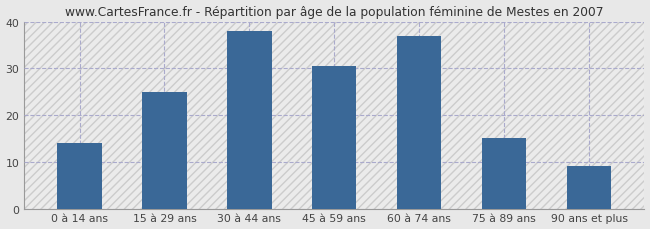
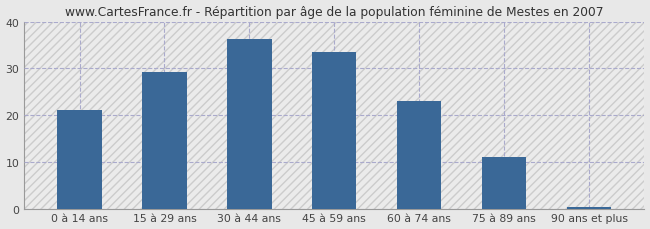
0 à 14 ans: 14.0 -> 21.1
15 à 29 ans: 25.0 -> 29.2
30 à 44 ans: 38.0 -> 36.3
45 à 59 ans: 30.5 -> 33.4
60 à 74 ans: 37.0 -> 23.1
75 à 89 ans: 15.0 -> 11.1
90 ans et plus: 9.0 -> 0.4
